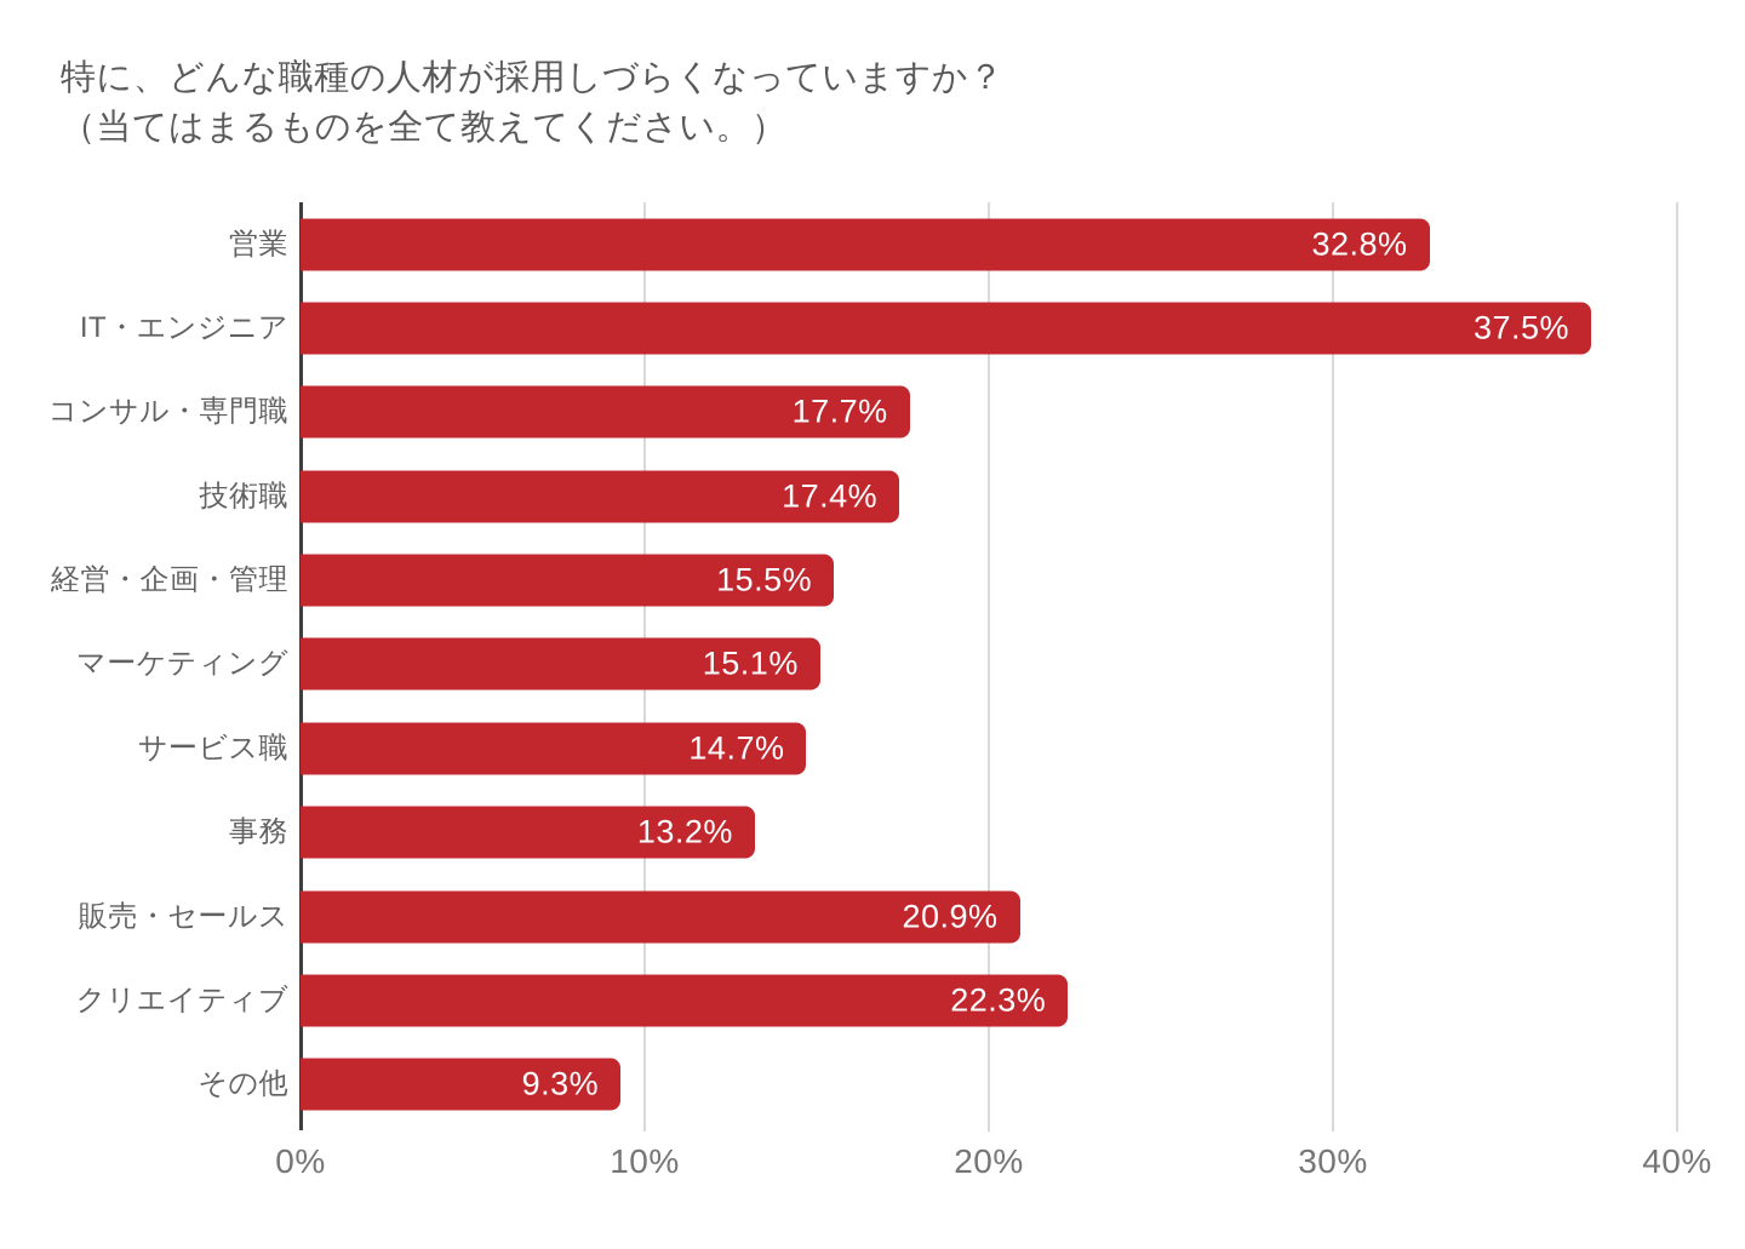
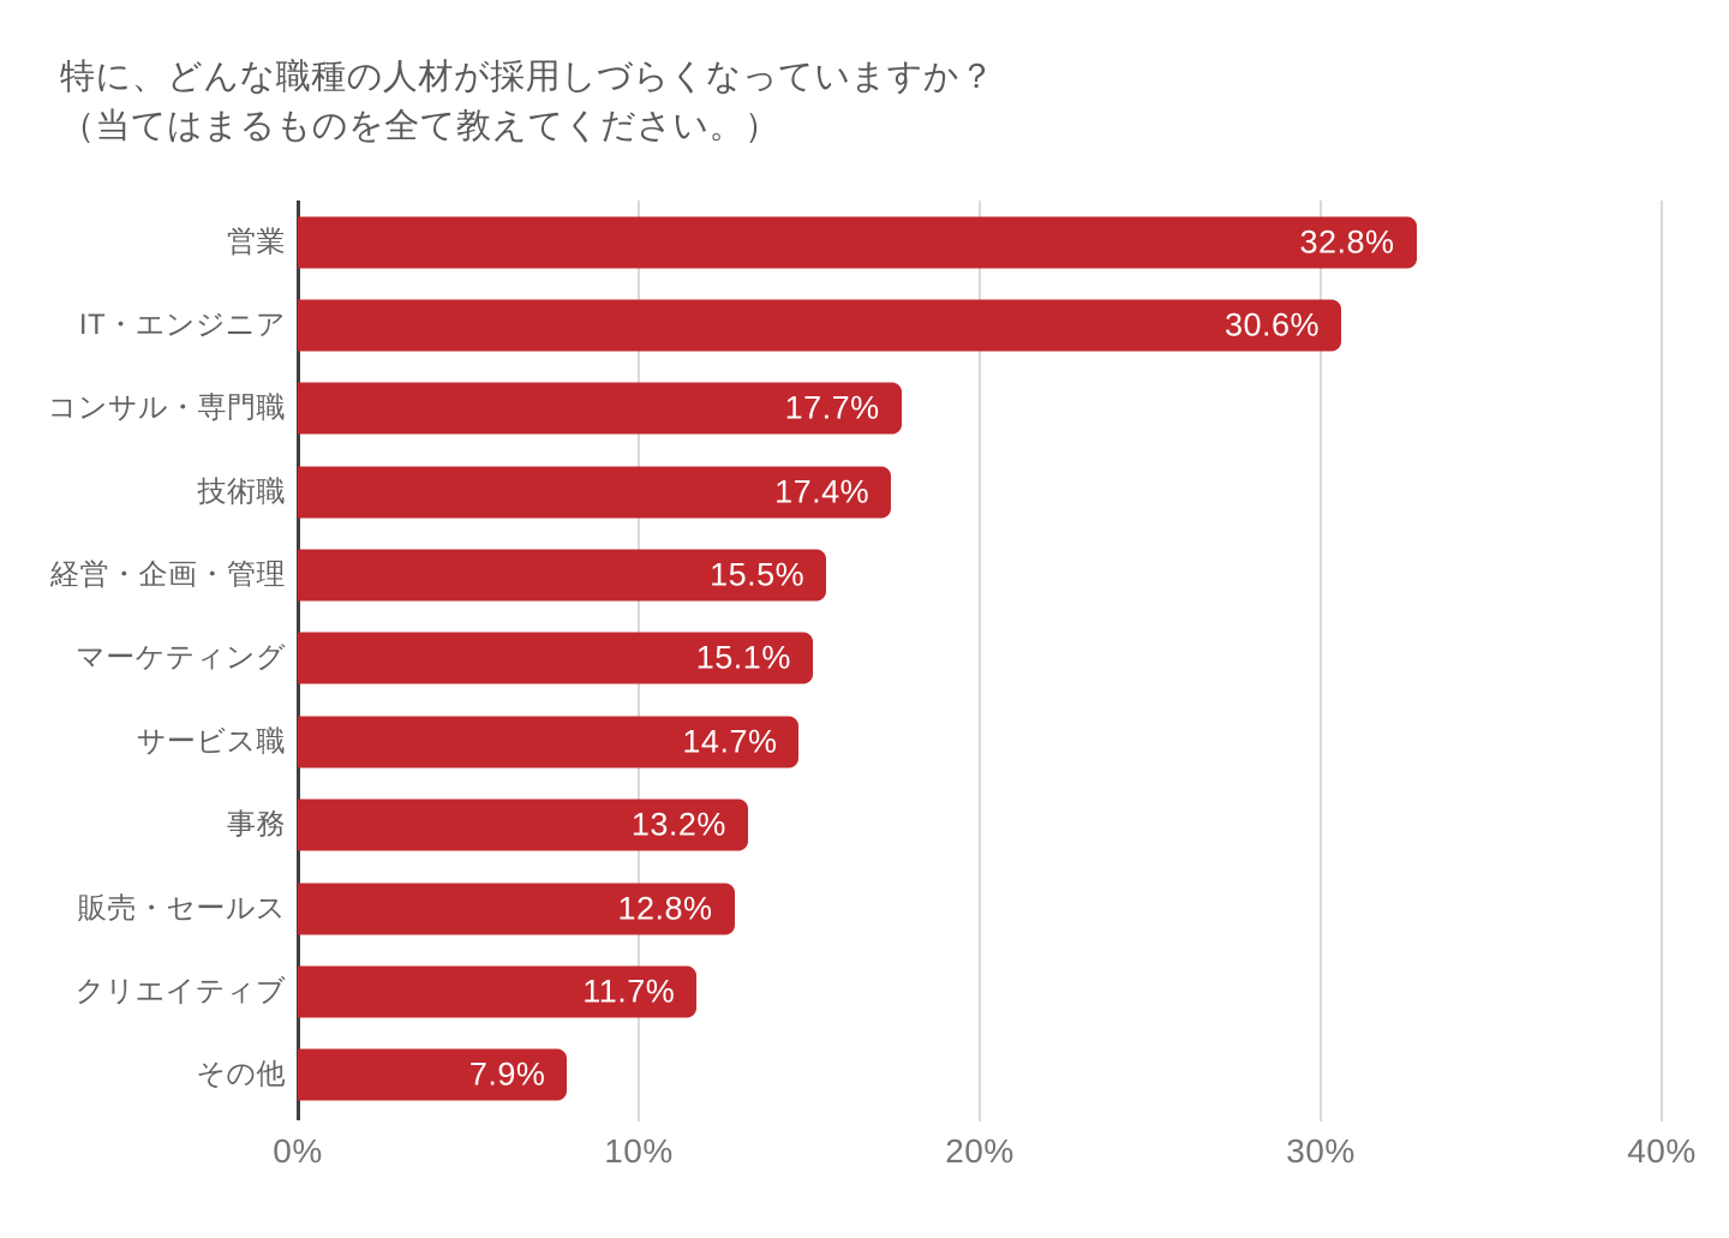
IT・エンジニア: 37.5% -> 30.6%
販売・セールス: 20.9% -> 12.8%
クリエイティブ: 22.3% -> 11.7%
その他: 9.3% -> 7.9%
